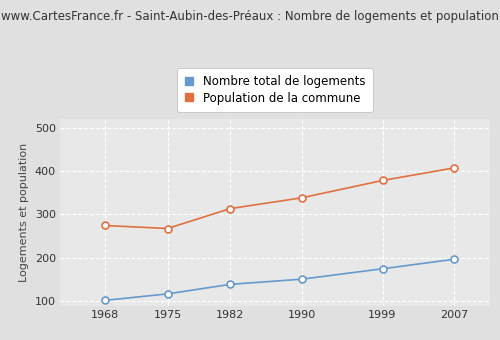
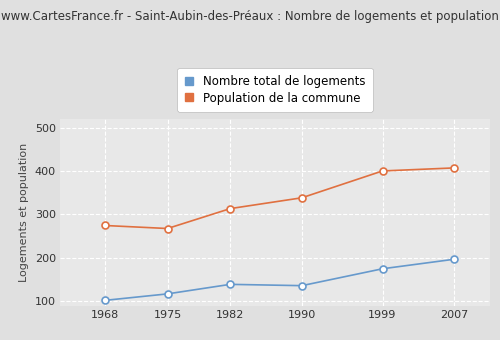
Nombre total de logements/1990: 150 -> 135
Population de la commune/1999: 378 -> 400
